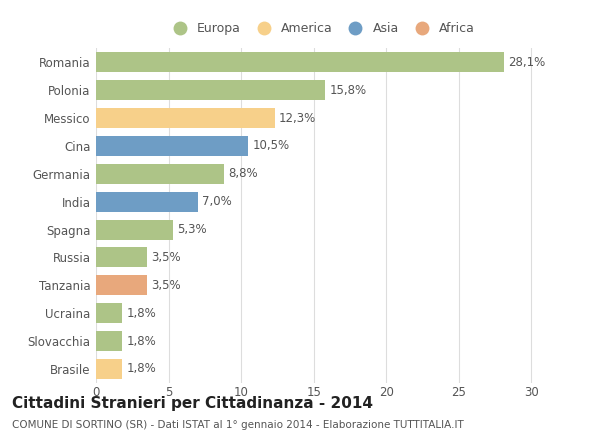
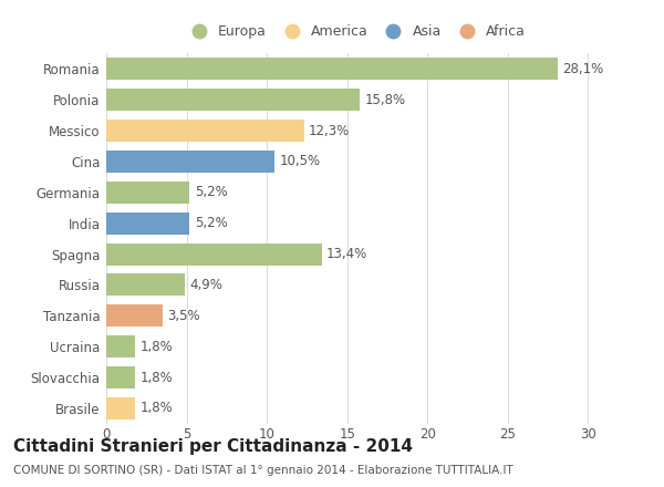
Germania: 8,8% -> 5,2%
India: 7,0% -> 5,2%
Spagna: 5,3% -> 13,4%
Russia: 3,5% -> 4,9%
